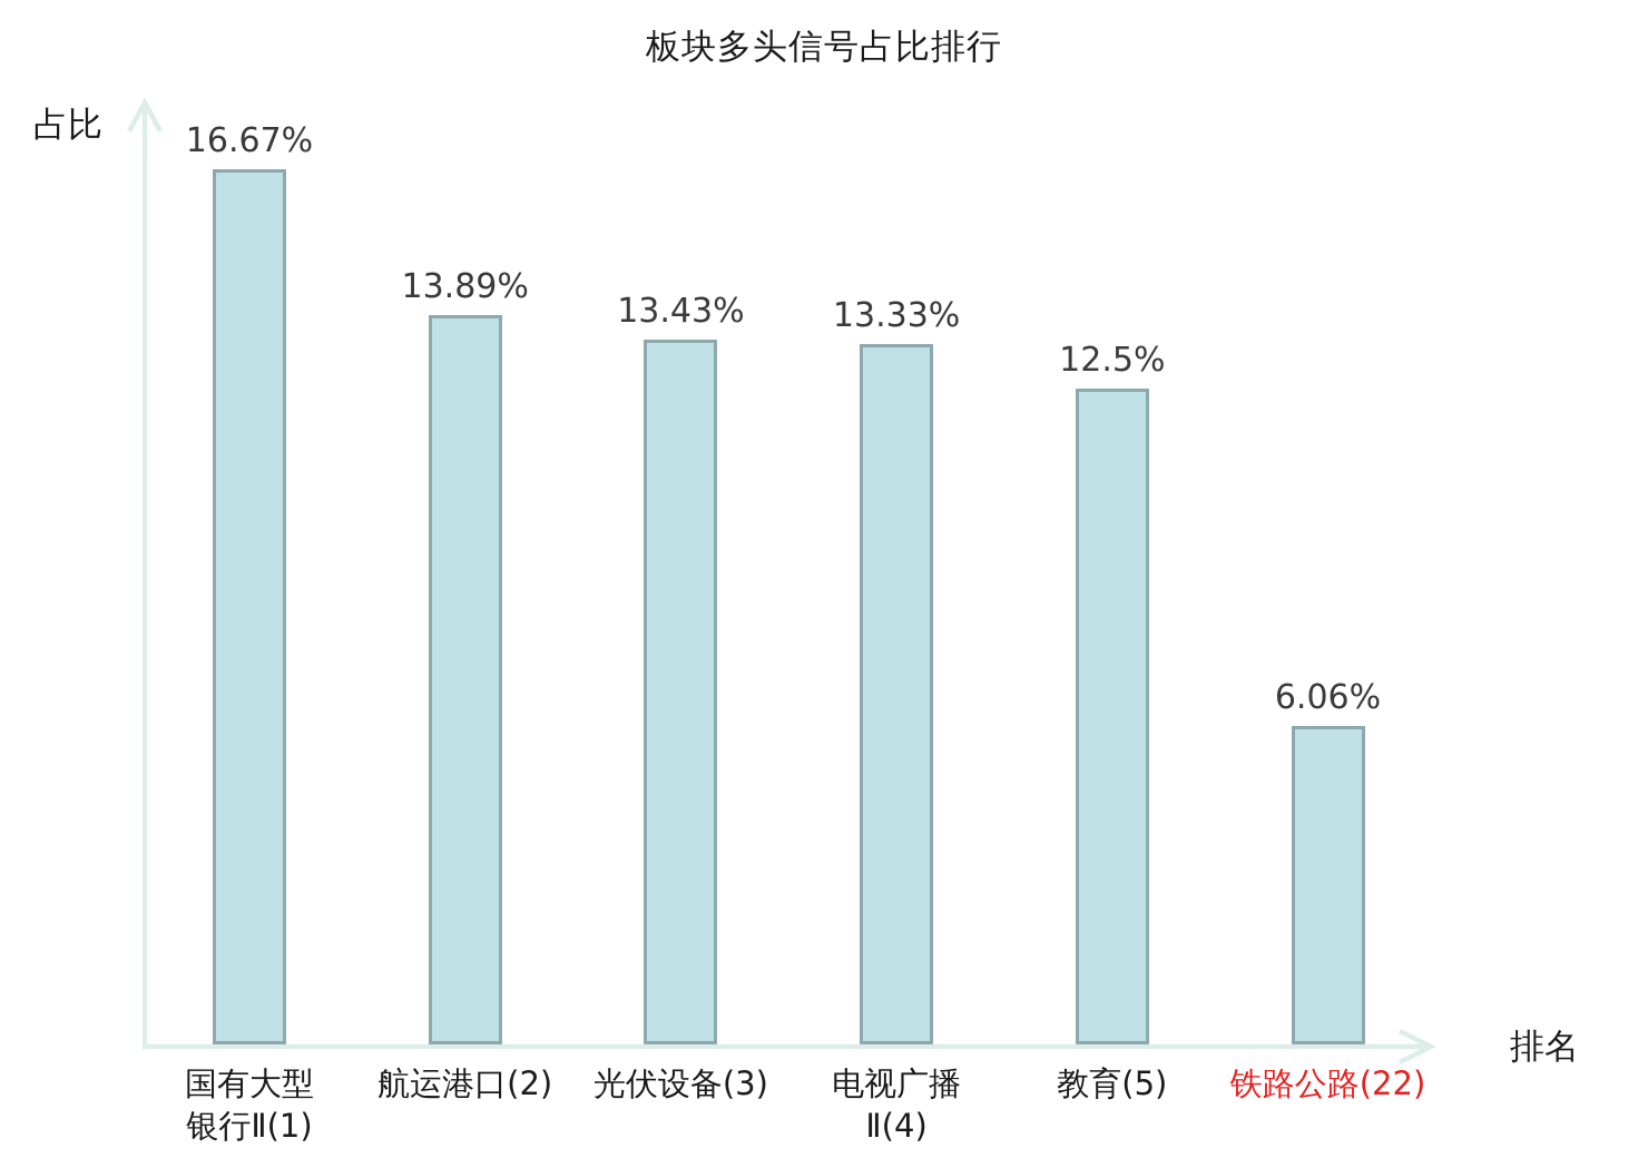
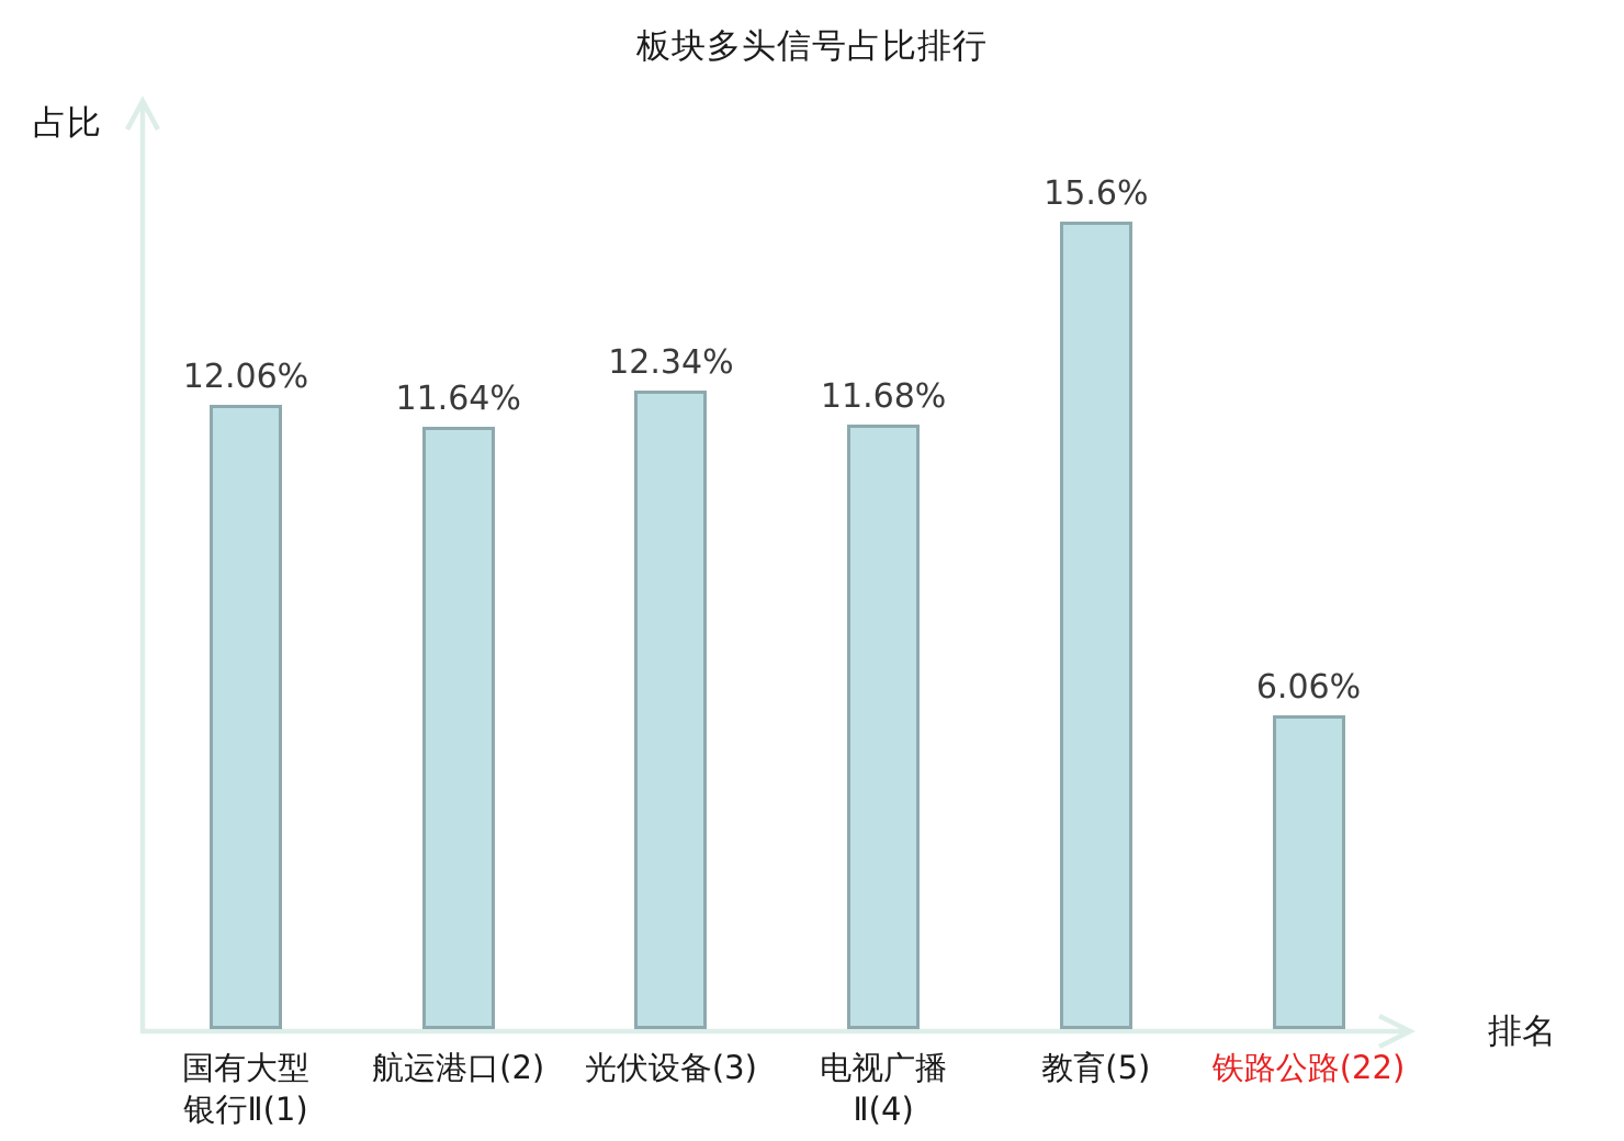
国有大型 银行Ⅱ(1): 16.67% -> 12.06%
航运港口(2): 13.89% -> 11.64%
光伏设备(3): 13.43% -> 12.34%
电视广播 Ⅱ(4): 13.33% -> 11.68%
教育(5): 12.5% -> 15.6%
